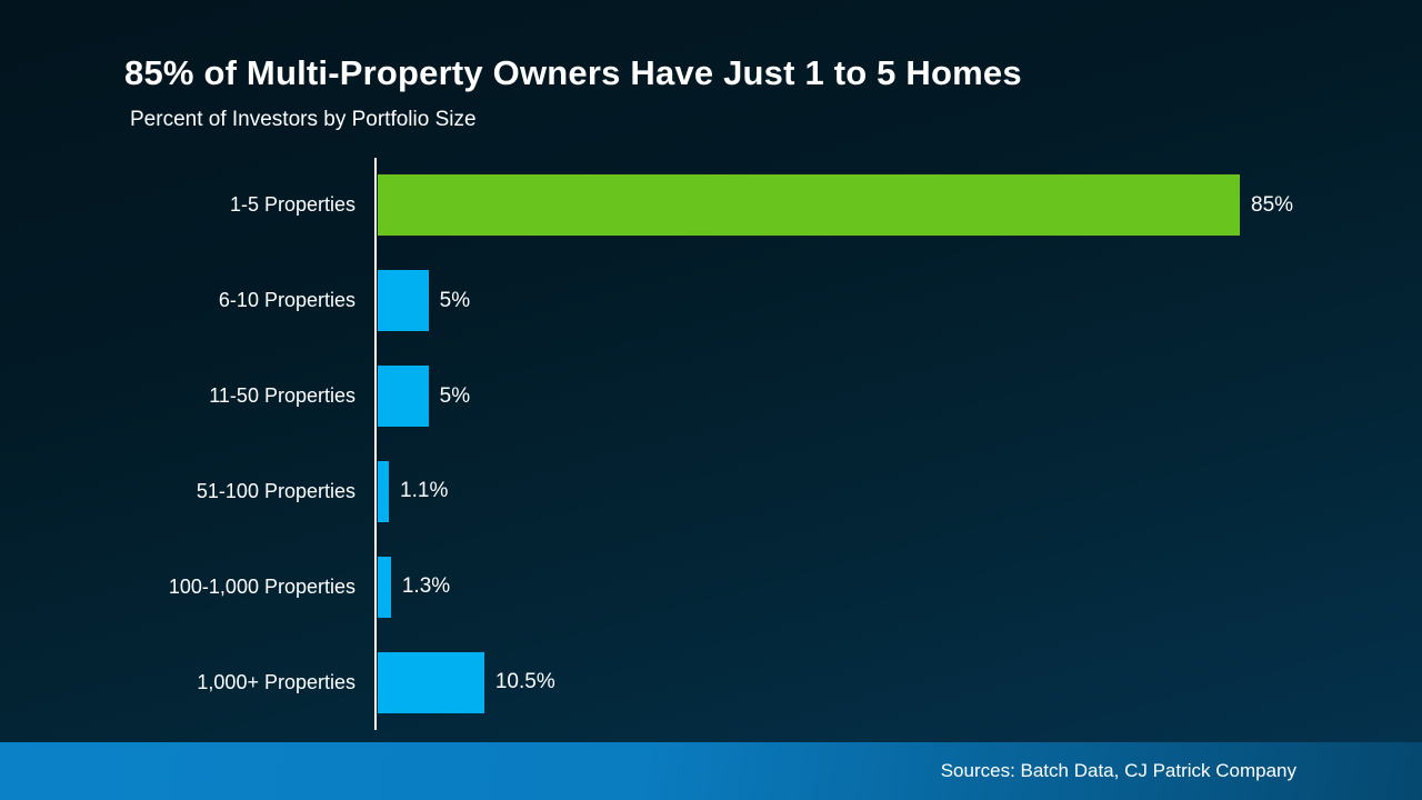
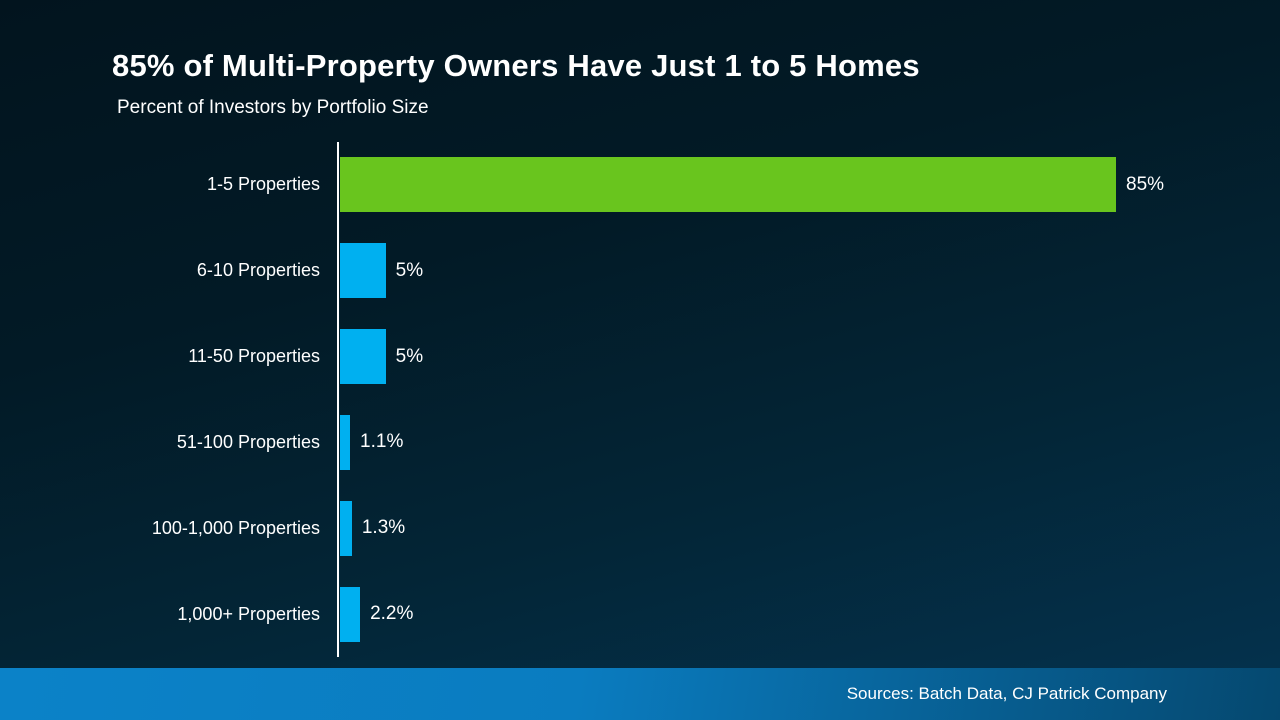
1,000+ Properties: 10.5% -> 2.2%
